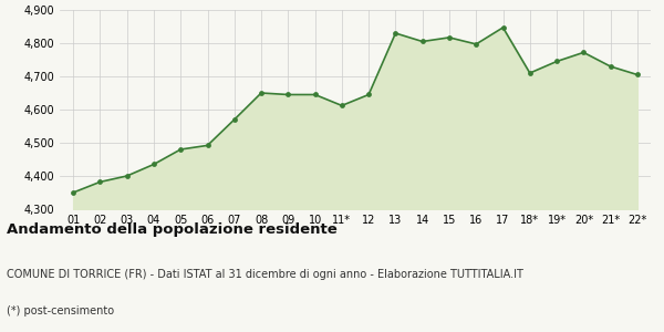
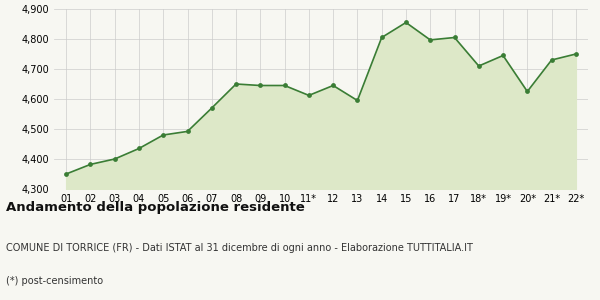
13: 4,830 -> 4,595
15: 4,817 -> 4,855
17: 4,847 -> 4,805
20*: 4,772 -> 4,625
22*: 4,705 -> 4,750
